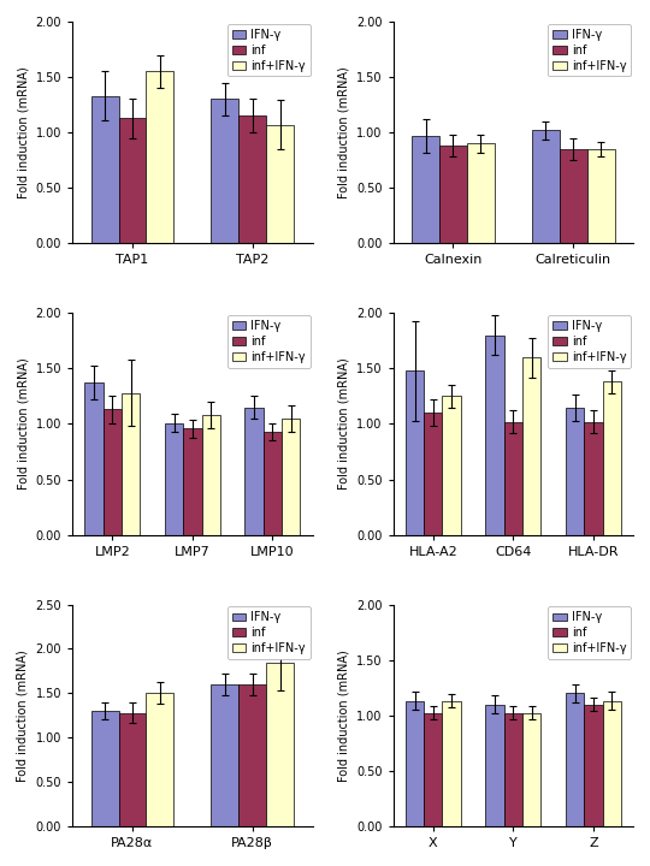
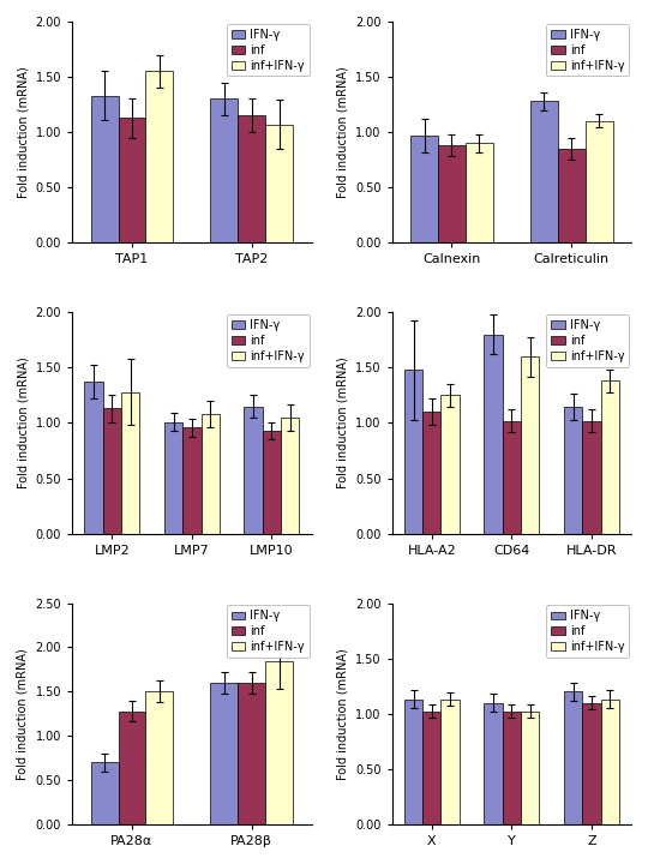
IFN-γ/Calreticulin: 1.02 -> 1.28
inf+IFN-γ/Calreticulin: 0.85 -> 1.10
IFN-γ/PA28α: 1.3 -> 0.7
